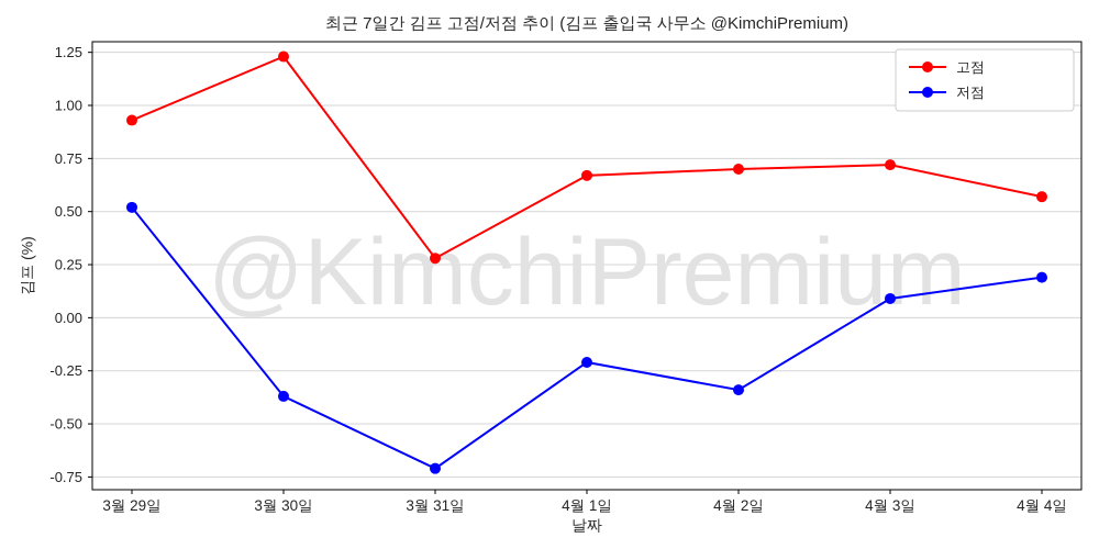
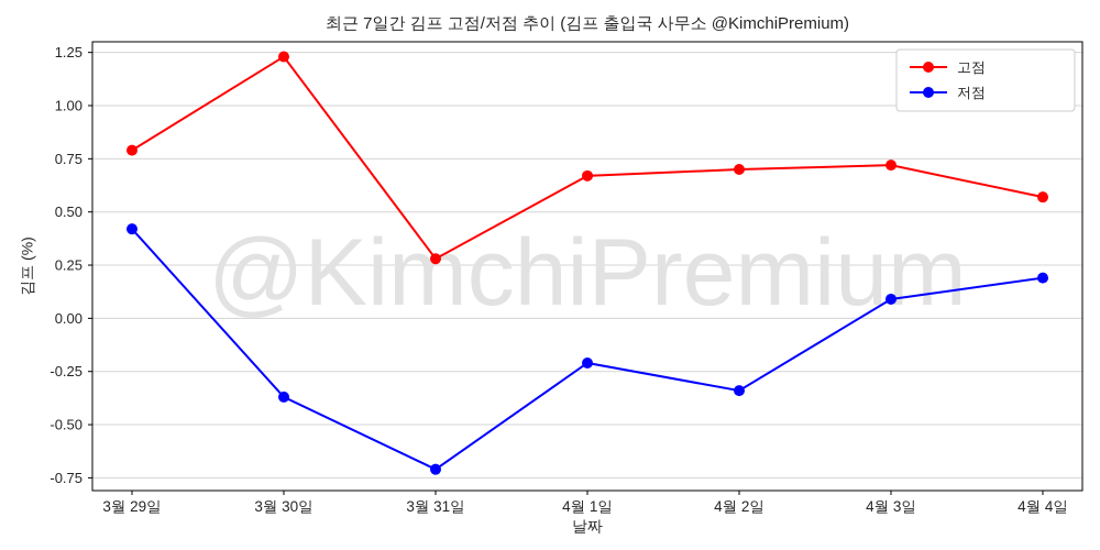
고점/3월 29일: 0.93 -> 0.79
저점/3월 29일: 0.52 -> 0.42
